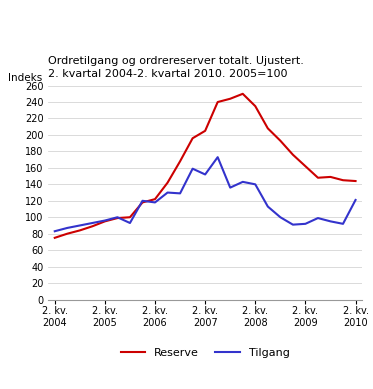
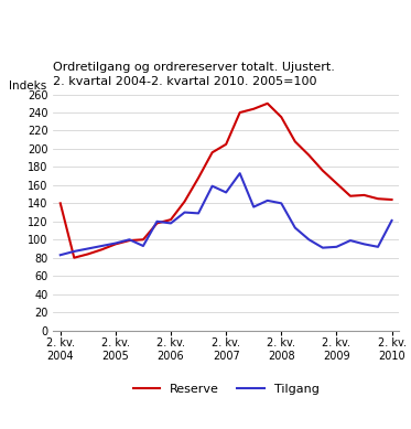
Reserve/2. kv. 2004: 75 -> 140
